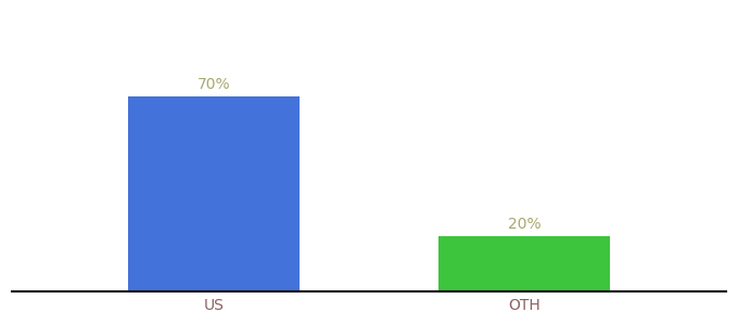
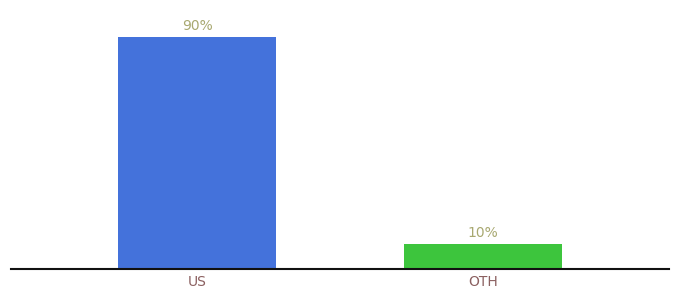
US: 70% -> 90%
OTH: 20% -> 10%
